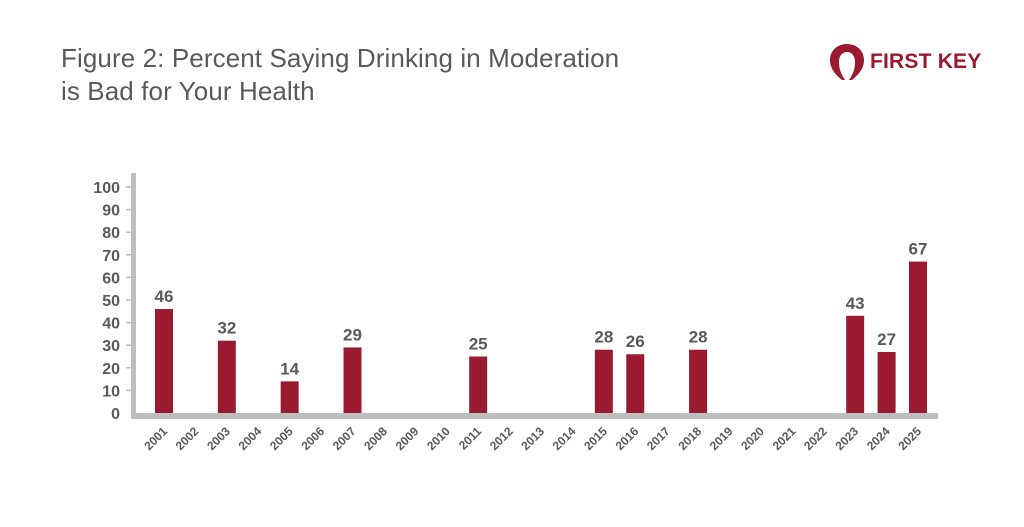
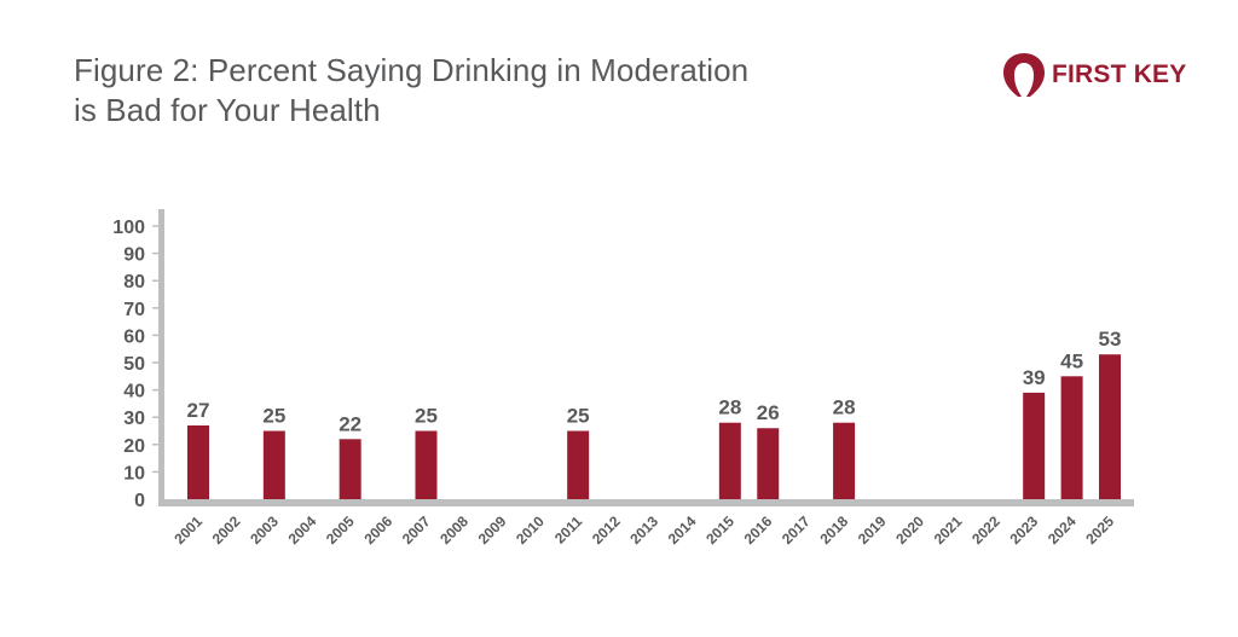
2001: 46 -> 27
2003: 32 -> 25
2005: 14 -> 22
2007: 29 -> 25
2023: 43 -> 39
2024: 27 -> 45
2025: 67 -> 53
